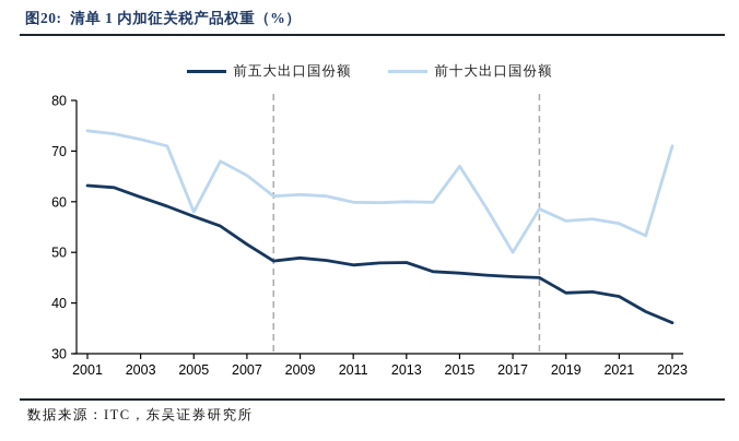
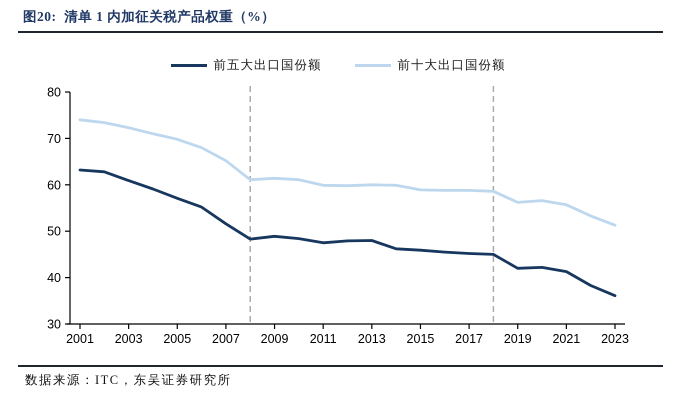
前十大出口国份额/2005: 58 -> 70
前十大出口国份额/2015: 67 -> 59
前十大出口国份额/2017: 50 -> 59
前十大出口国份额/2023: 71 -> 51
